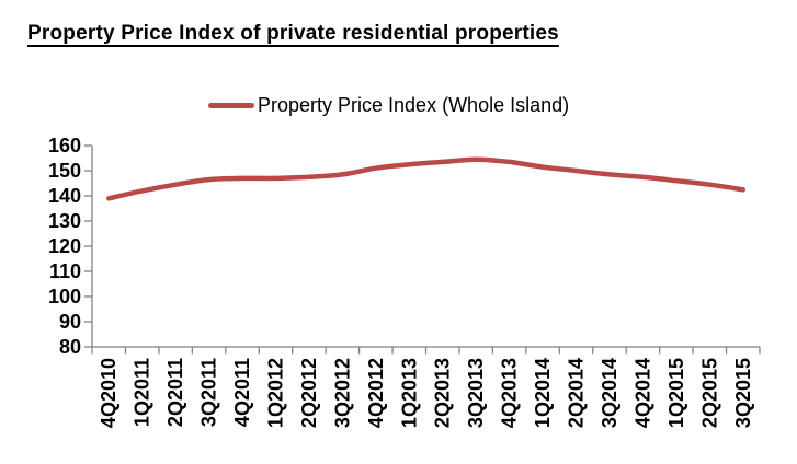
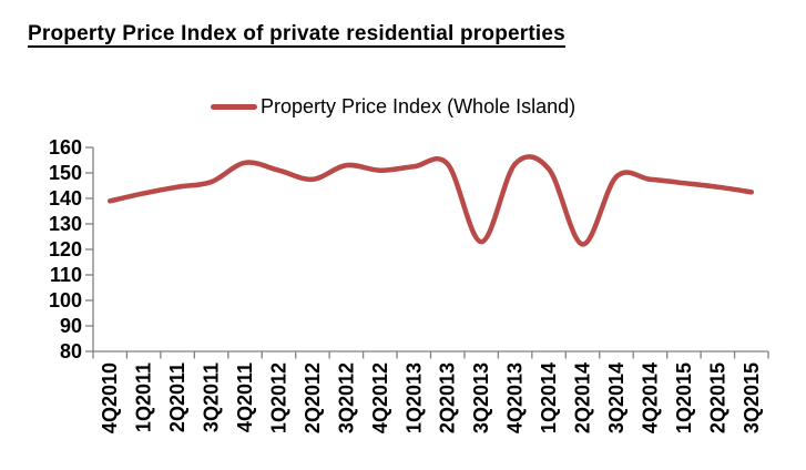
4Q2011: 147 -> 154
1Q2012: 147 -> 151
3Q2012: 148 -> 153
3Q2013: 154 -> 123
2Q2014: 150 -> 122
